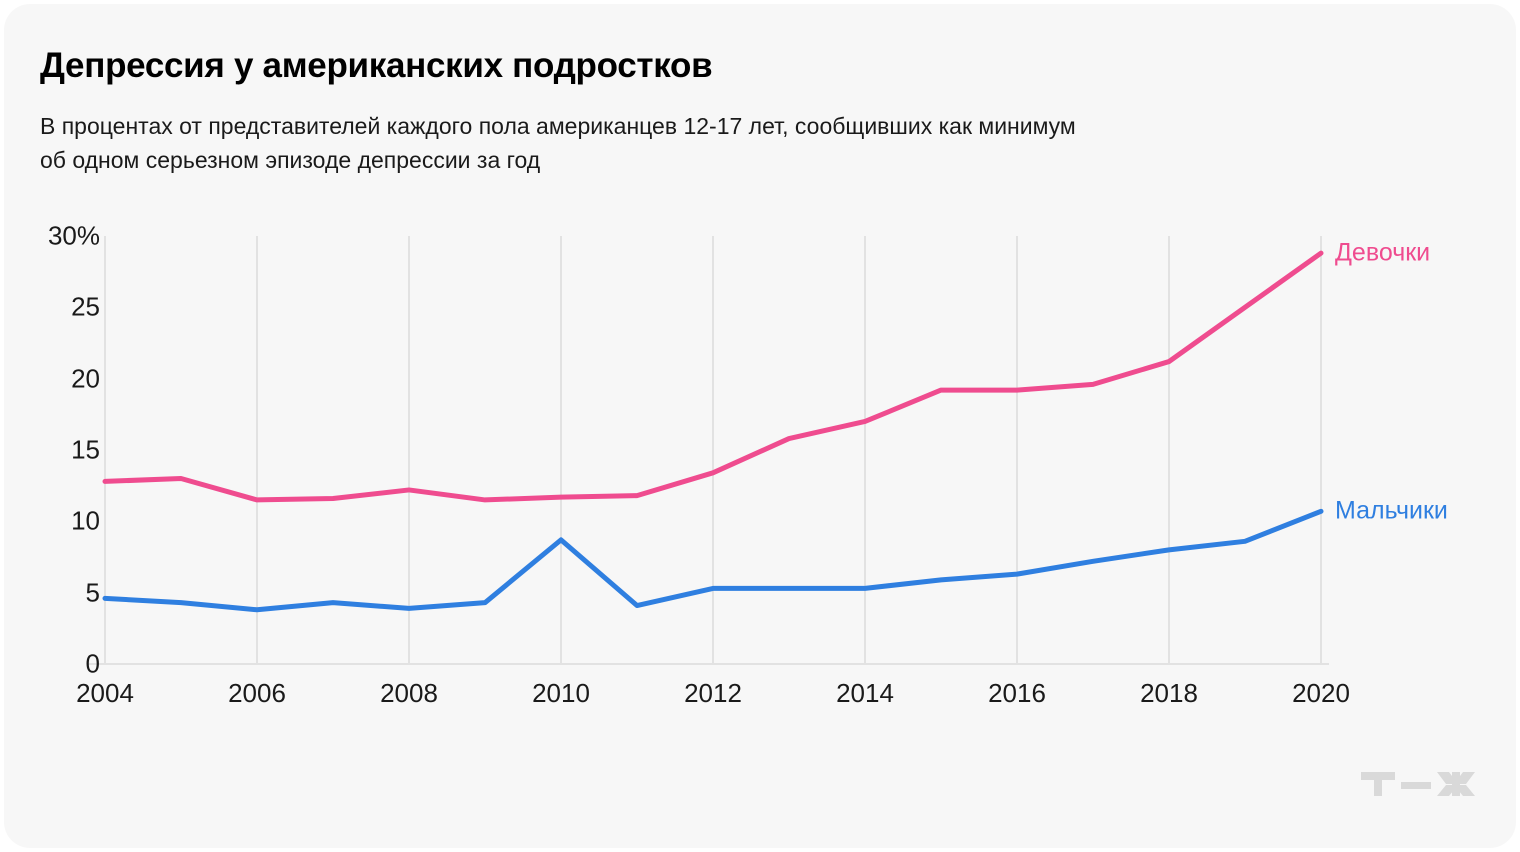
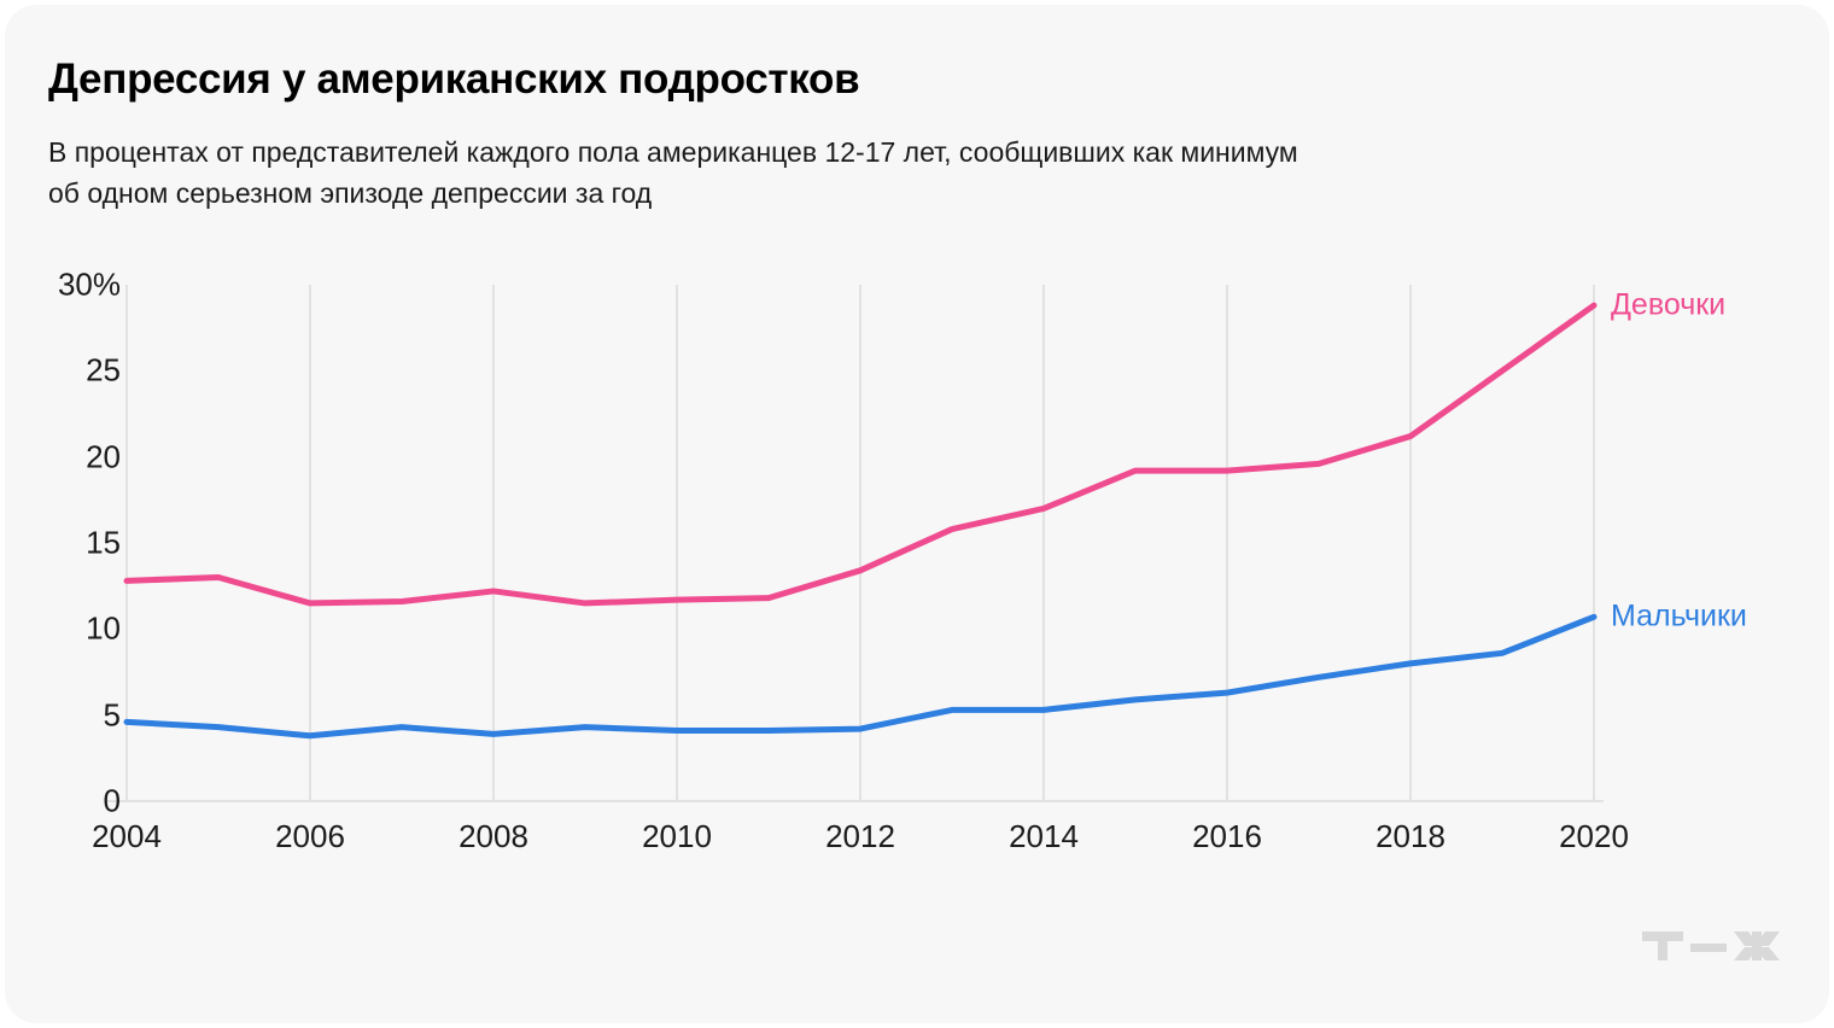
Мальчики/2010: 8.7% -> 4.1%
Мальчики/2012: 5.3% -> 4.2%
